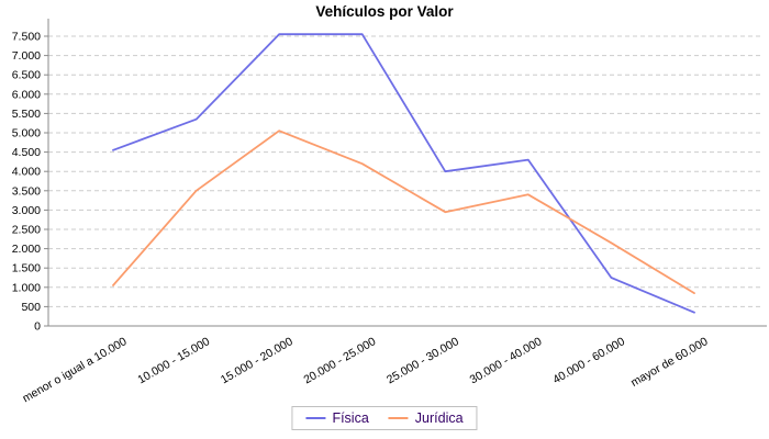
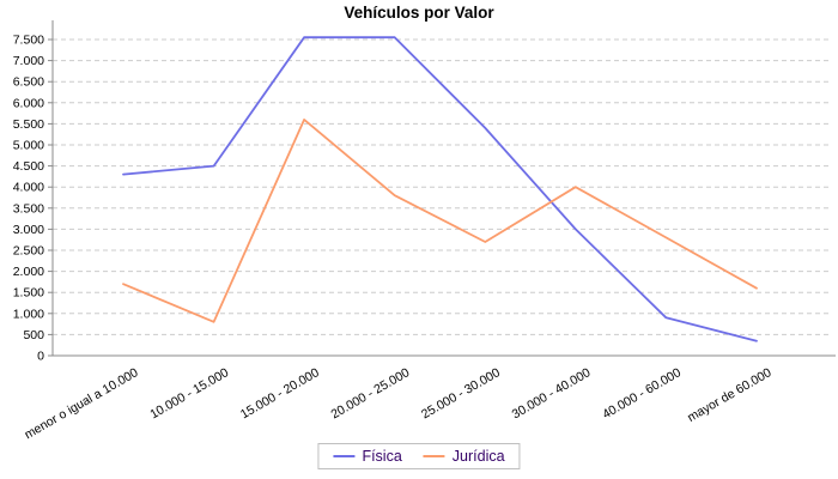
Física/menor o igual a 10.000: 4600 -> 4300
Jurídica/menor o igual a 10.000: 1000 -> 1700
Física/10.000 - 15.000: 5400 -> 4500
Jurídica/10.000 - 15.000: 3500 -> 800
Jurídica/15.000 - 20.000: 5000 -> 5600
Jurídica/20.000 - 25.000: 4200 -> 3800
Física/25.000 - 30.000: 4000 -> 5400
Jurídica/25.000 - 30.000: 3000 -> 2700
Física/30.000 - 40.000: 4300 -> 3000
Jurídica/30.000 - 40.000: 3400 -> 4000
Física/40.000 - 60.000: 1200 -> 900
Jurídica/40.000 - 60.000: 2200 -> 2800
Jurídica/mayor de 60.000: 800 -> 1600
